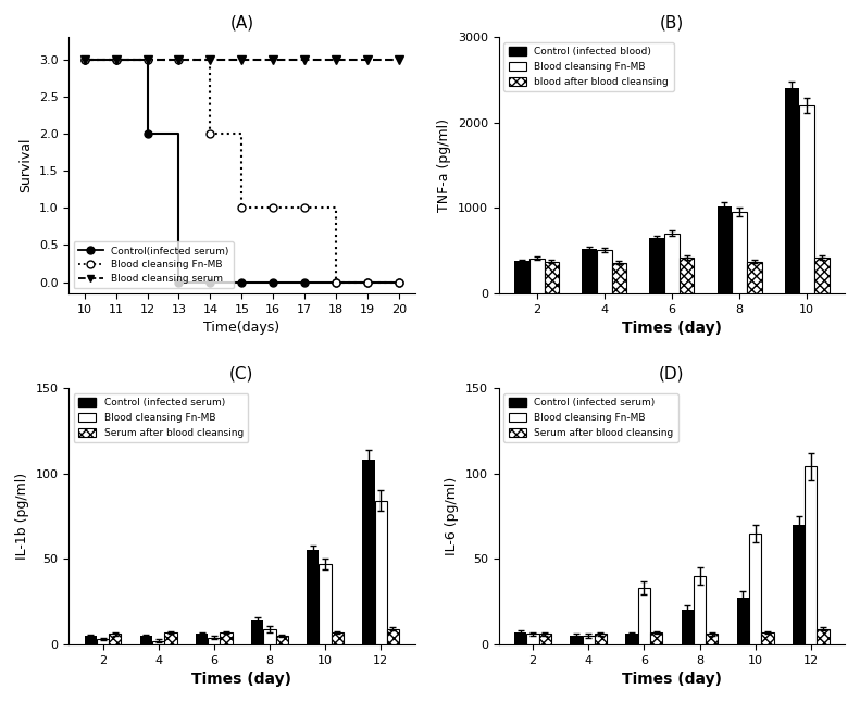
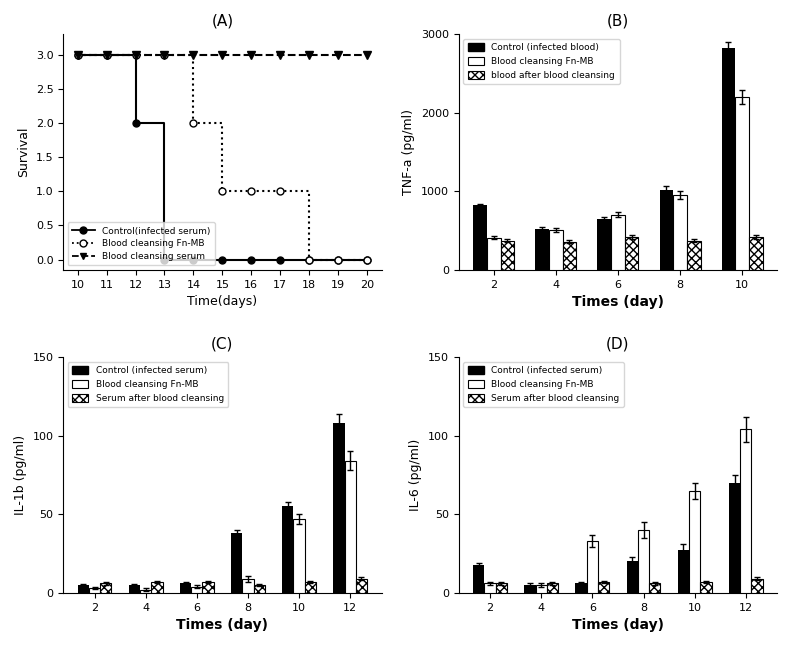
(B)/Control (infected blood)/2: 380 -> 820
(B)/Control (infected blood)/10: 2400 -> 2820
(C)/Control (infected serum)/8: 14 -> 38
(D)/Control (infected serum)/2: 7 -> 18
